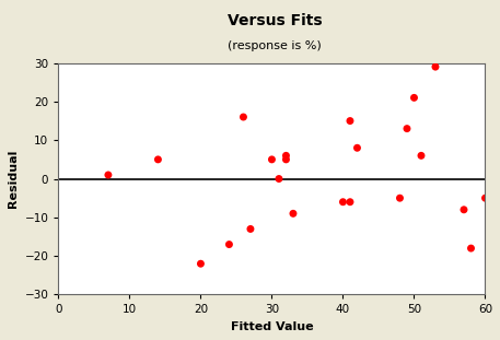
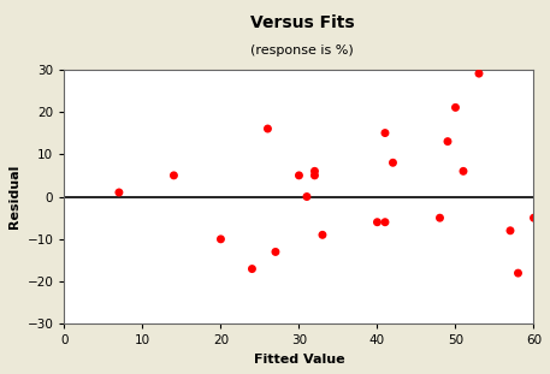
20: -22 -> -10
